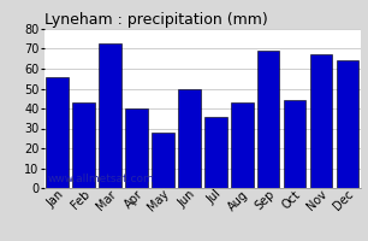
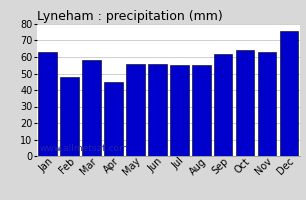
Jan: 56 -> 63
Feb: 43 -> 48
Mar: 73 -> 58
Apr: 40 -> 45
May: 28 -> 56
Jun: 50 -> 56
Jul: 36 -> 55
Aug: 43 -> 55
Sep: 69 -> 62
Oct: 44 -> 64
Nov: 67 -> 63
Dec: 64 -> 76
